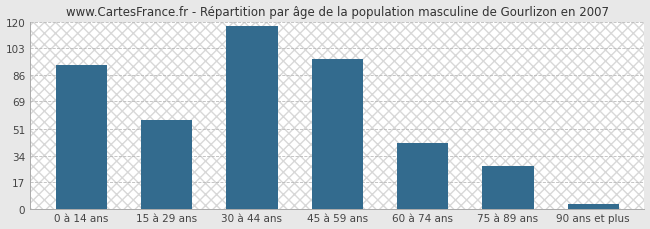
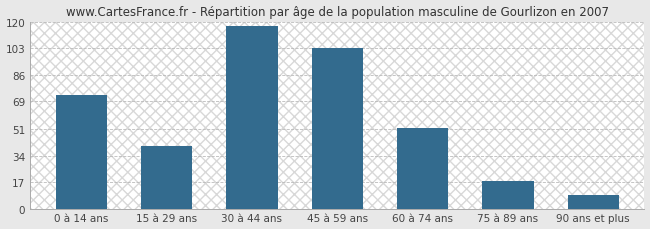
0 à 14 ans: 92 -> 73
15 à 29 ans: 57 -> 40
45 à 59 ans: 96 -> 103
60 à 74 ans: 42 -> 52
75 à 89 ans: 27 -> 18
90 ans et plus: 3 -> 9
